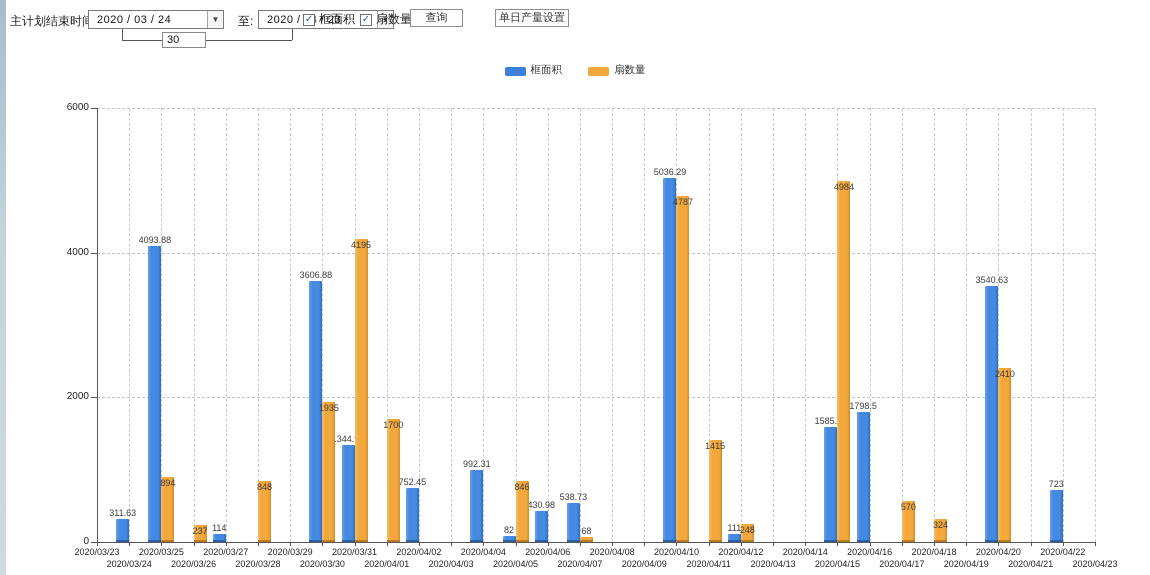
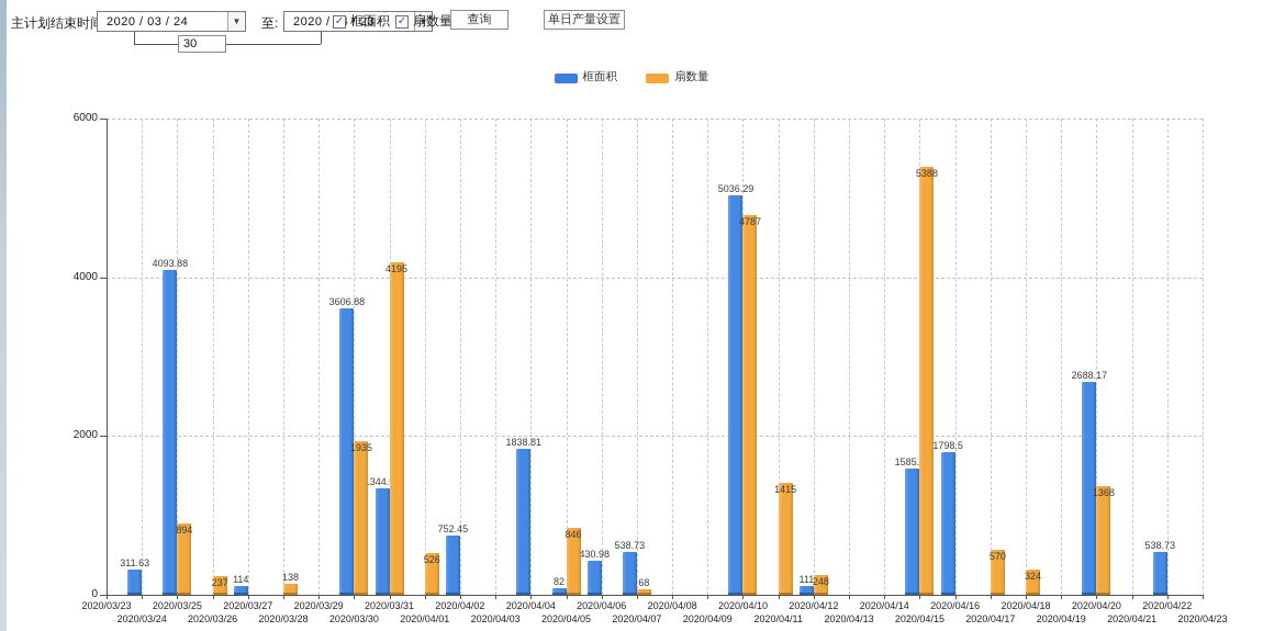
扇数量/2020/03/28: 848 -> 138
扇数量/2020/04/01: 1700 -> 526
框面积/2020/04/04: 992.31 -> 1838.81
扇数量/2020/04/15: 4984 -> 5388
框面积/2020/04/20: 3540.63 -> 2688.17
扇数量/2020/04/20: 2410 -> 1368
框面积/2020/04/22: 723 -> 538.73
